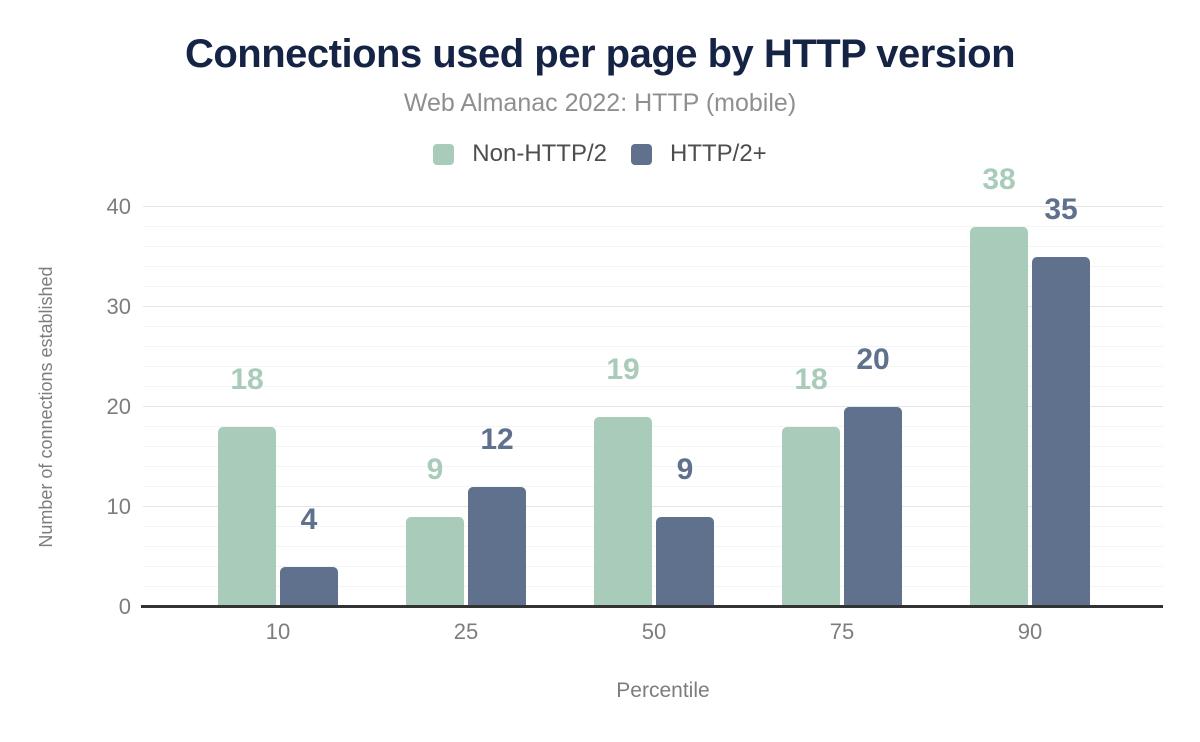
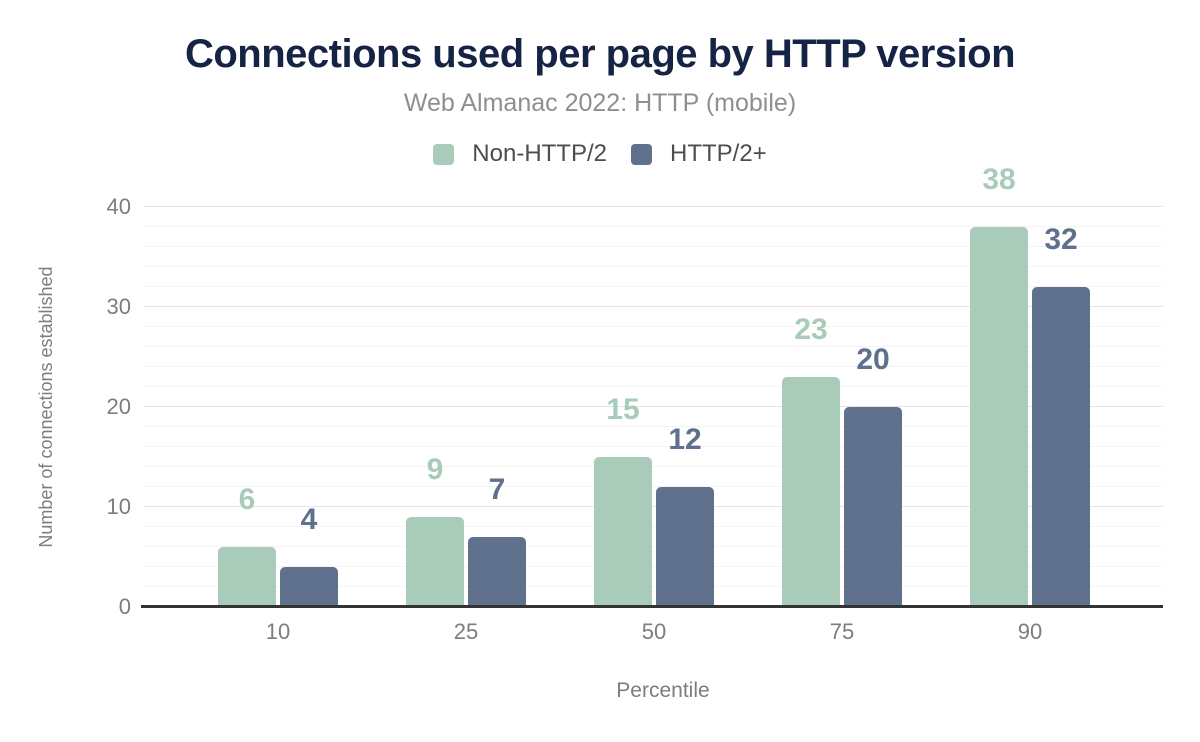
Non-HTTP/2/10: 18 -> 6
HTTP/2+/25: 12 -> 7
Non-HTTP/2/50: 19 -> 15
HTTP/2+/50: 9 -> 12
Non-HTTP/2/75: 18 -> 23
HTTP/2+/90: 35 -> 32
